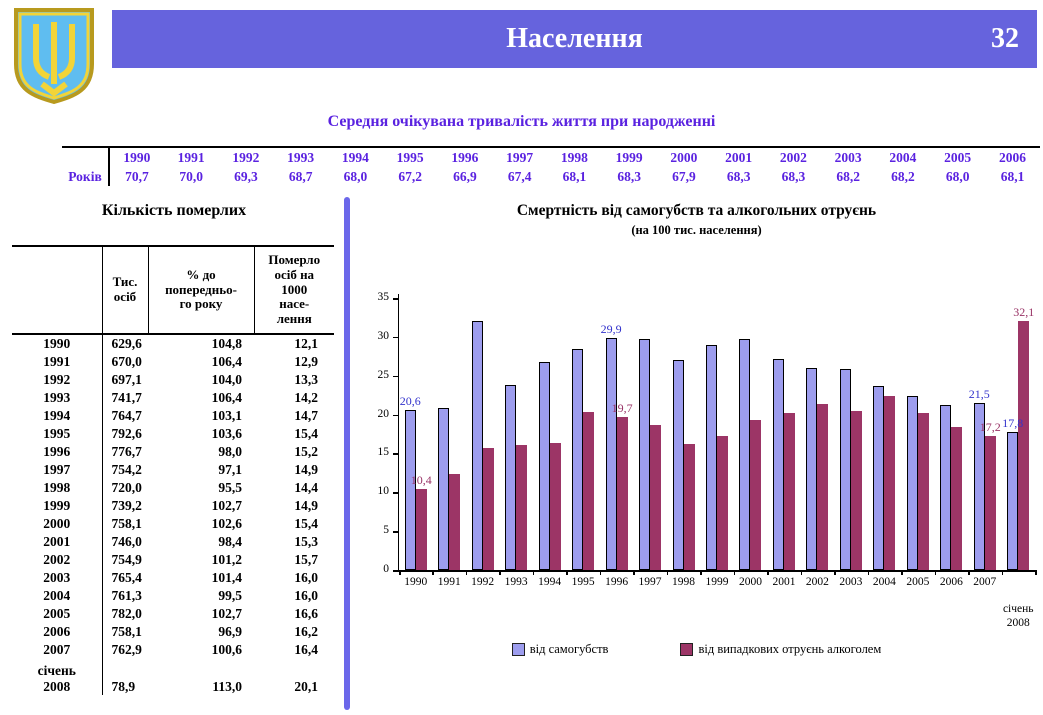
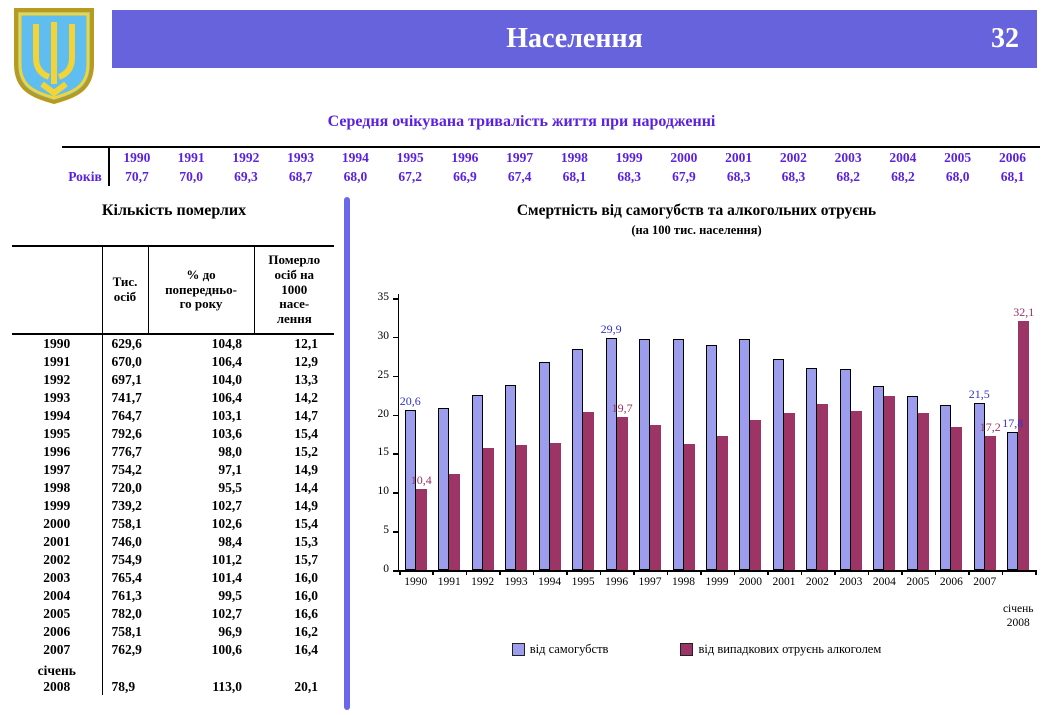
від самогубств/1992: 32 -> 22
від самогубств/1998: 27 -> 30
